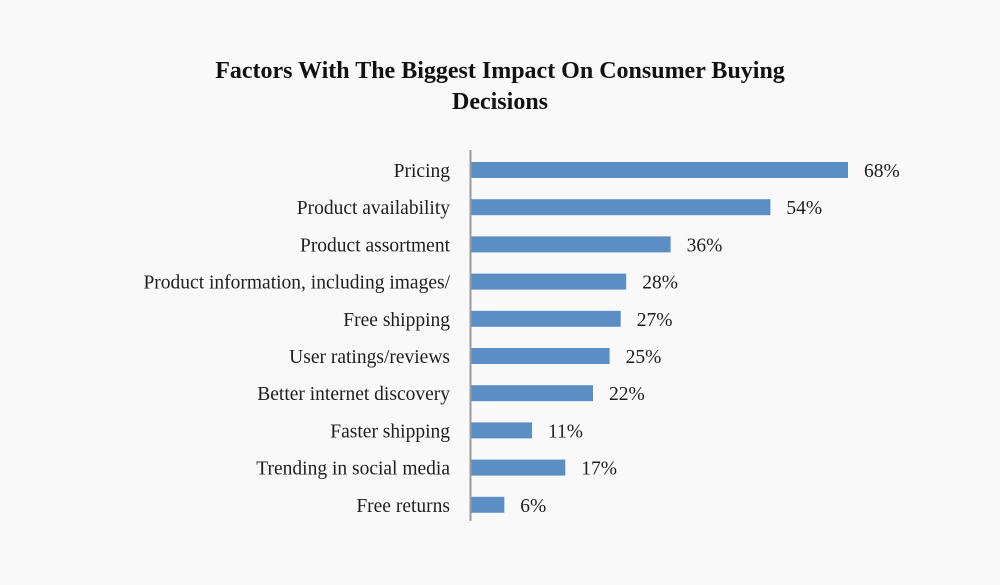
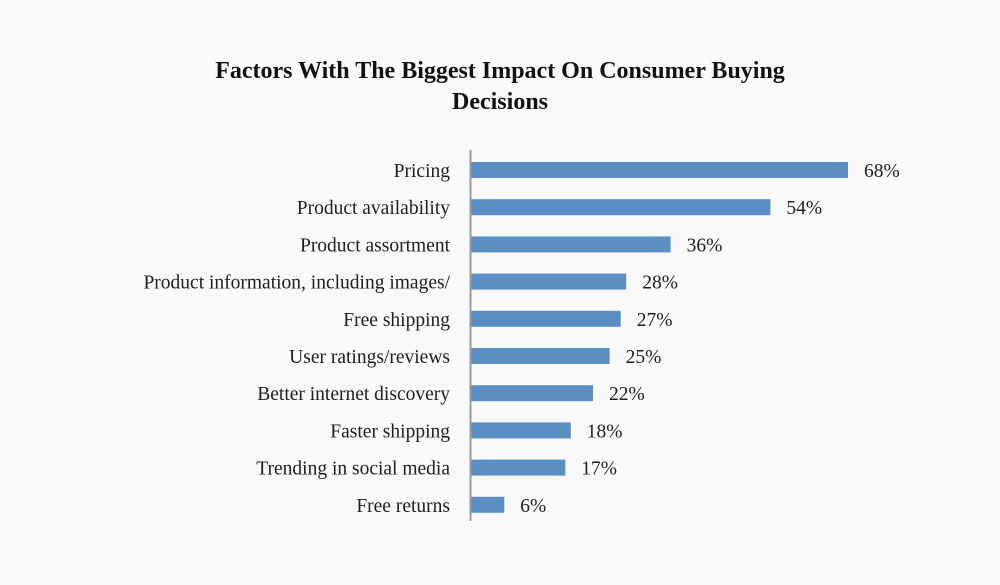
Faster shipping: 11% -> 18%
